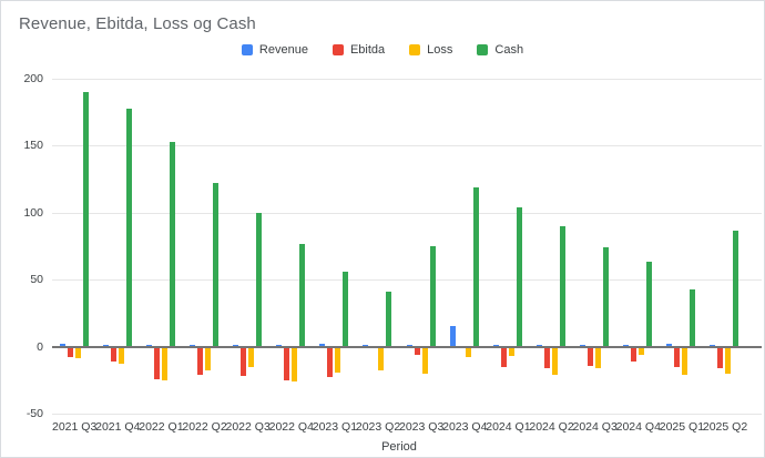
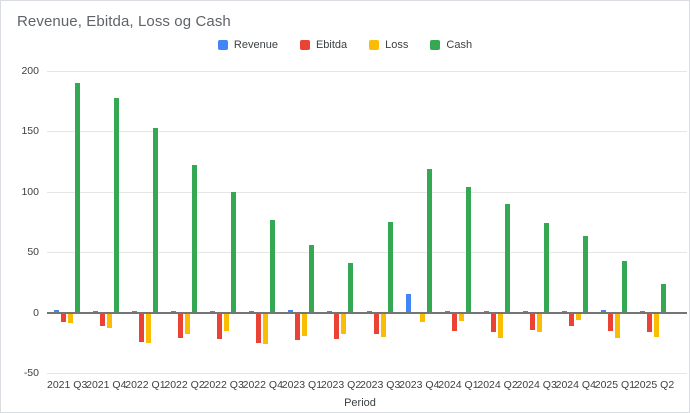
Ebitda/2023 Q2: -1 -> -22
Ebitda/2023 Q3: -6 -> -18
Cash/2025 Q2: 87 -> 24
